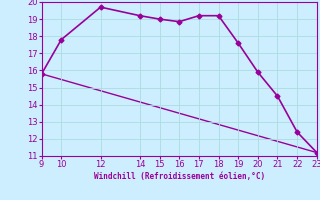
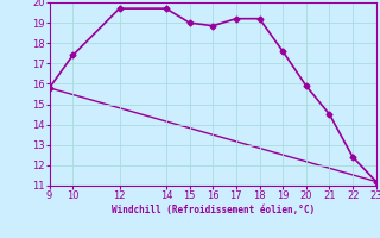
10: 17.8 -> 17.4
14: 19.2 -> 19.7
